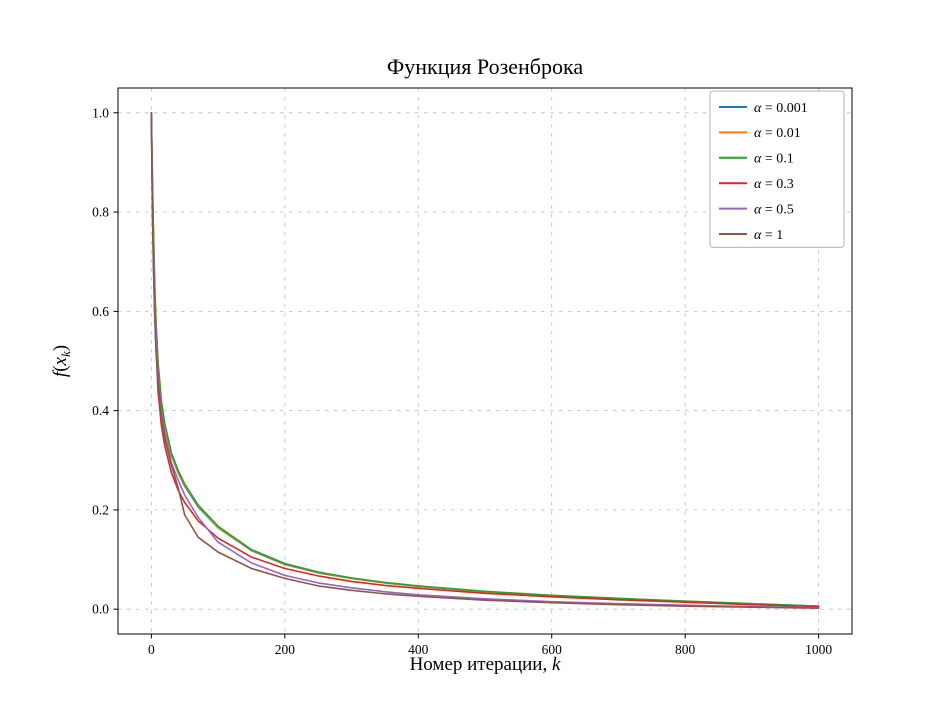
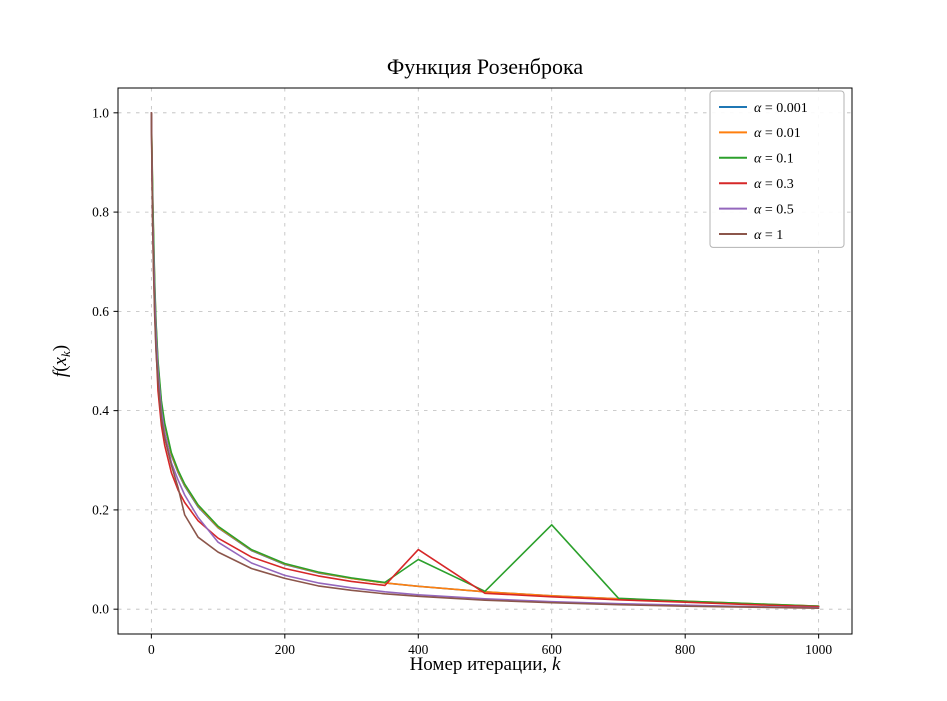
α = 0.1/400: 0.05 -> 0.10
α = 0.3/400: 0.04 -> 0.12
α = 0.1/600: 0.03 -> 0.17
